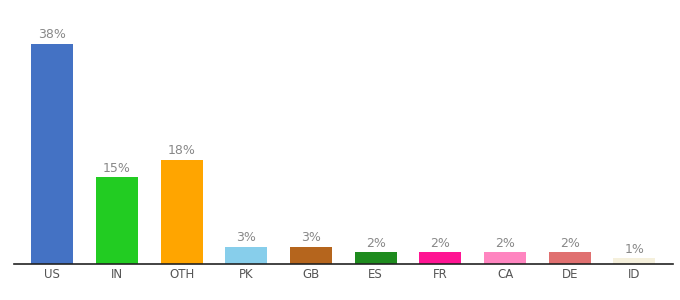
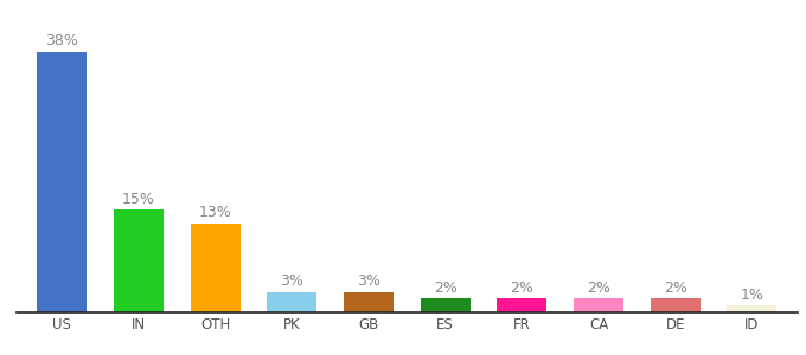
OTH: 18% -> 13%
